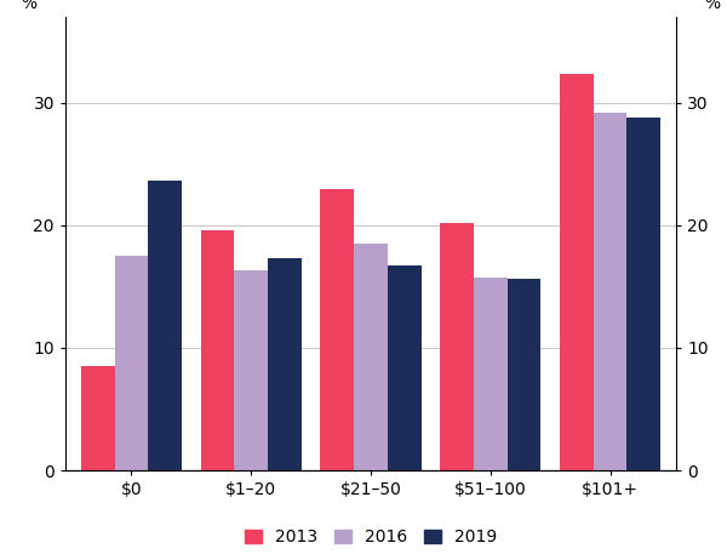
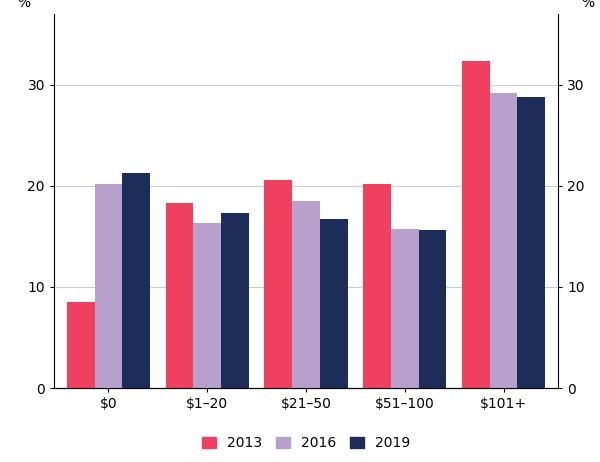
2016/$0: 17.5 -> 20.2
2019/$0: 23.6 -> 21.3
2013/$1–20: 19.6 -> 18.3
2013/$21–50: 22.9 -> 20.6
